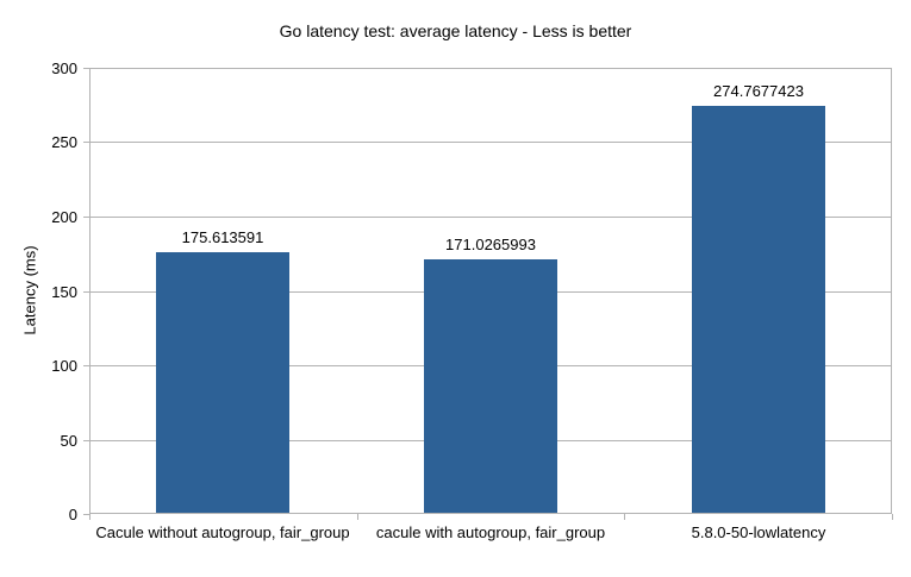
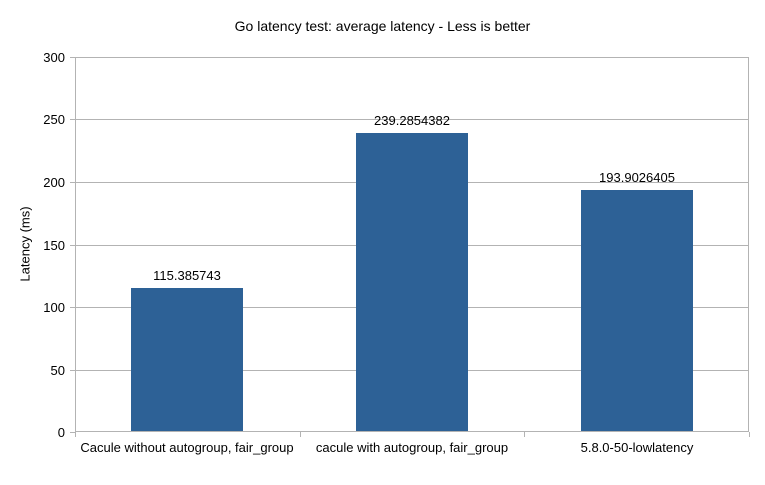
Cacule without autogroup, fair_group: 175.613591 -> 115.385743
cacule with autogroup, fair_group: 171.0265993 -> 239.2854382
5.8.0-50-lowlatency: 274.7677423 -> 193.9026405
